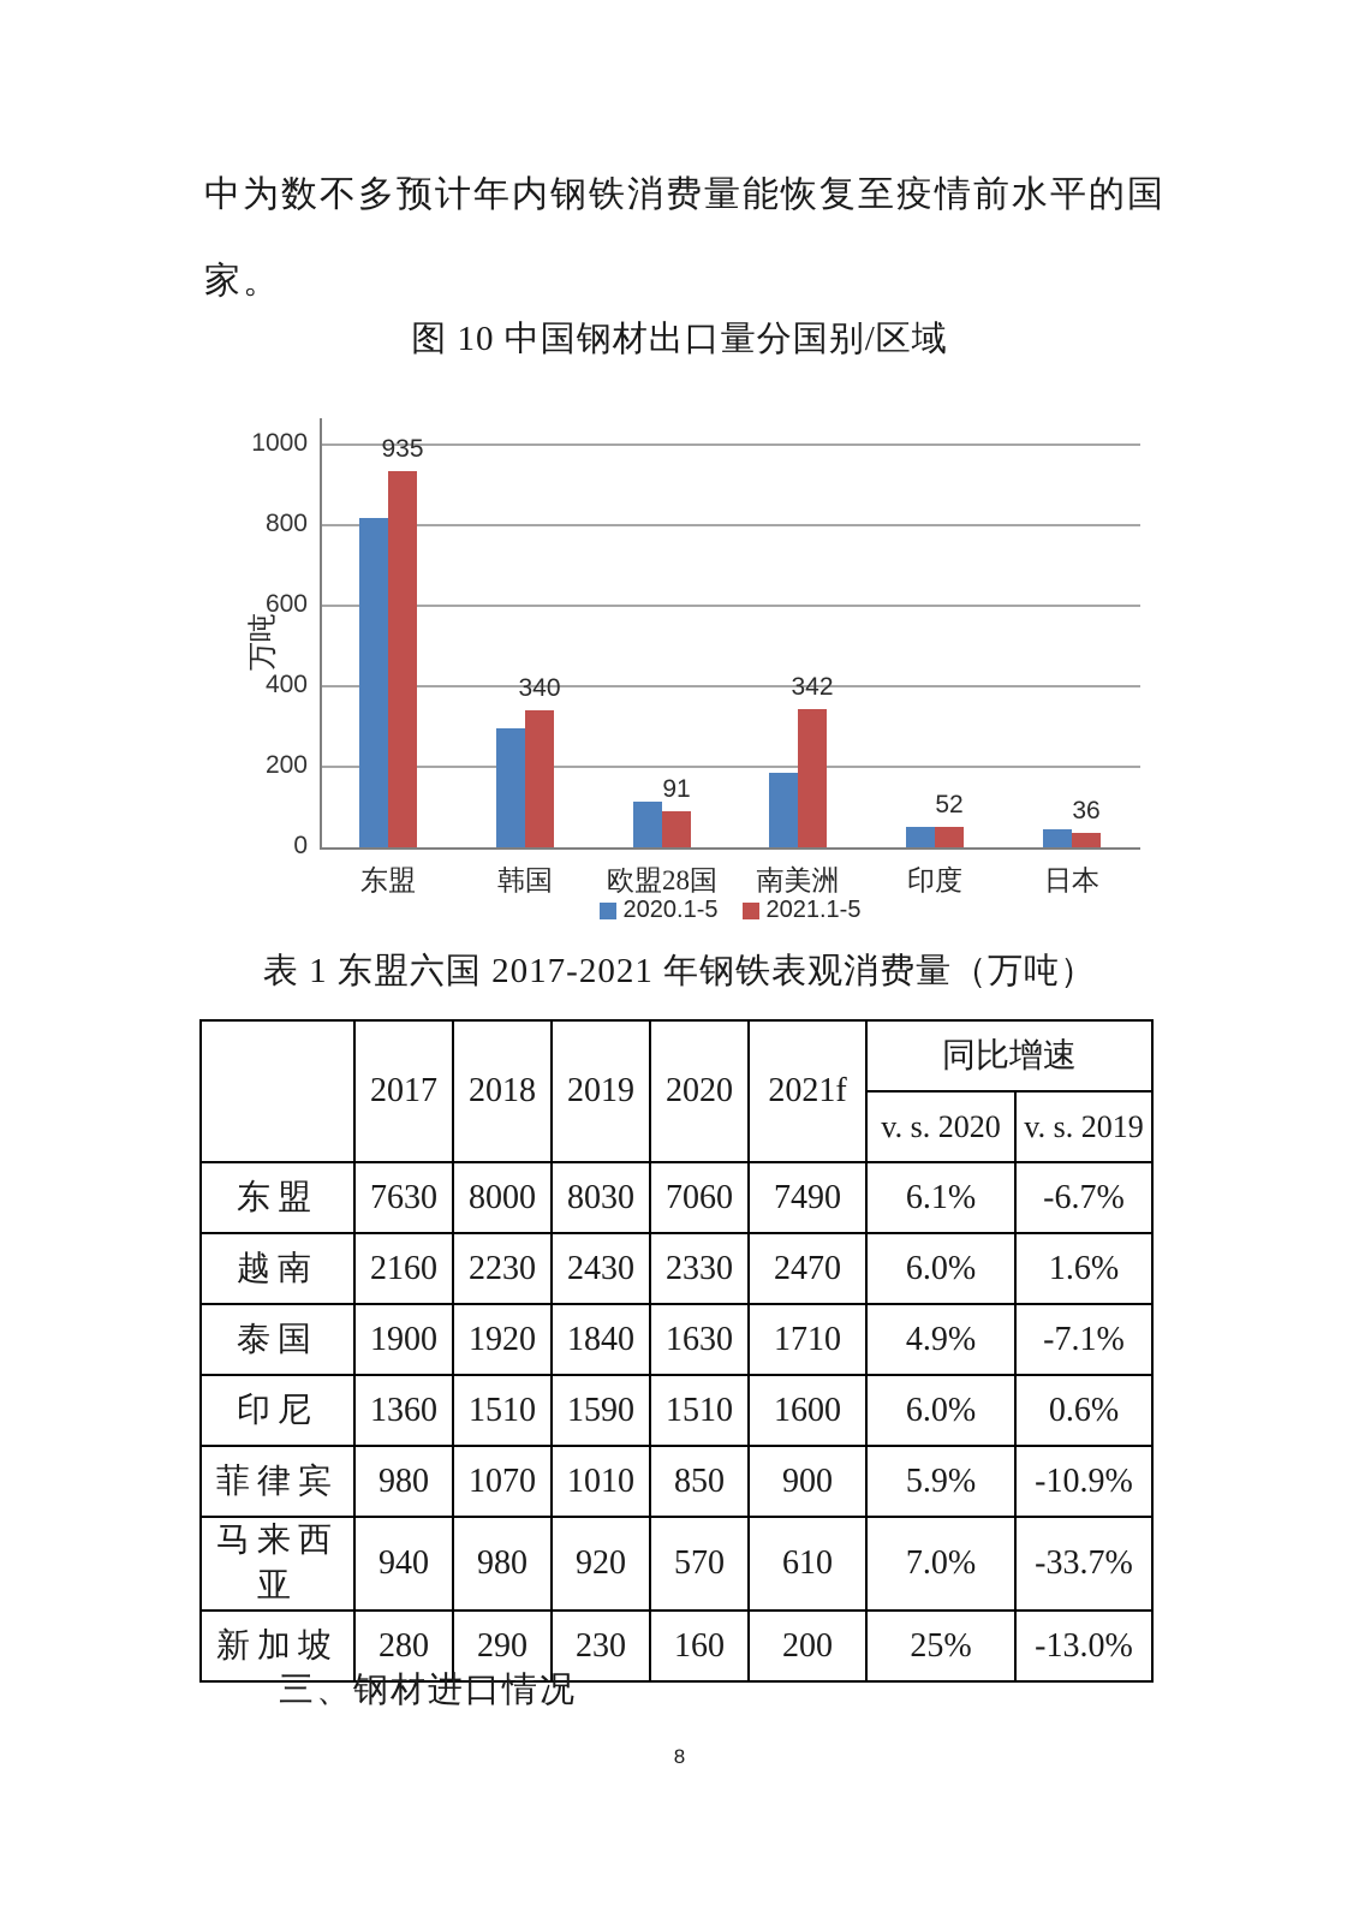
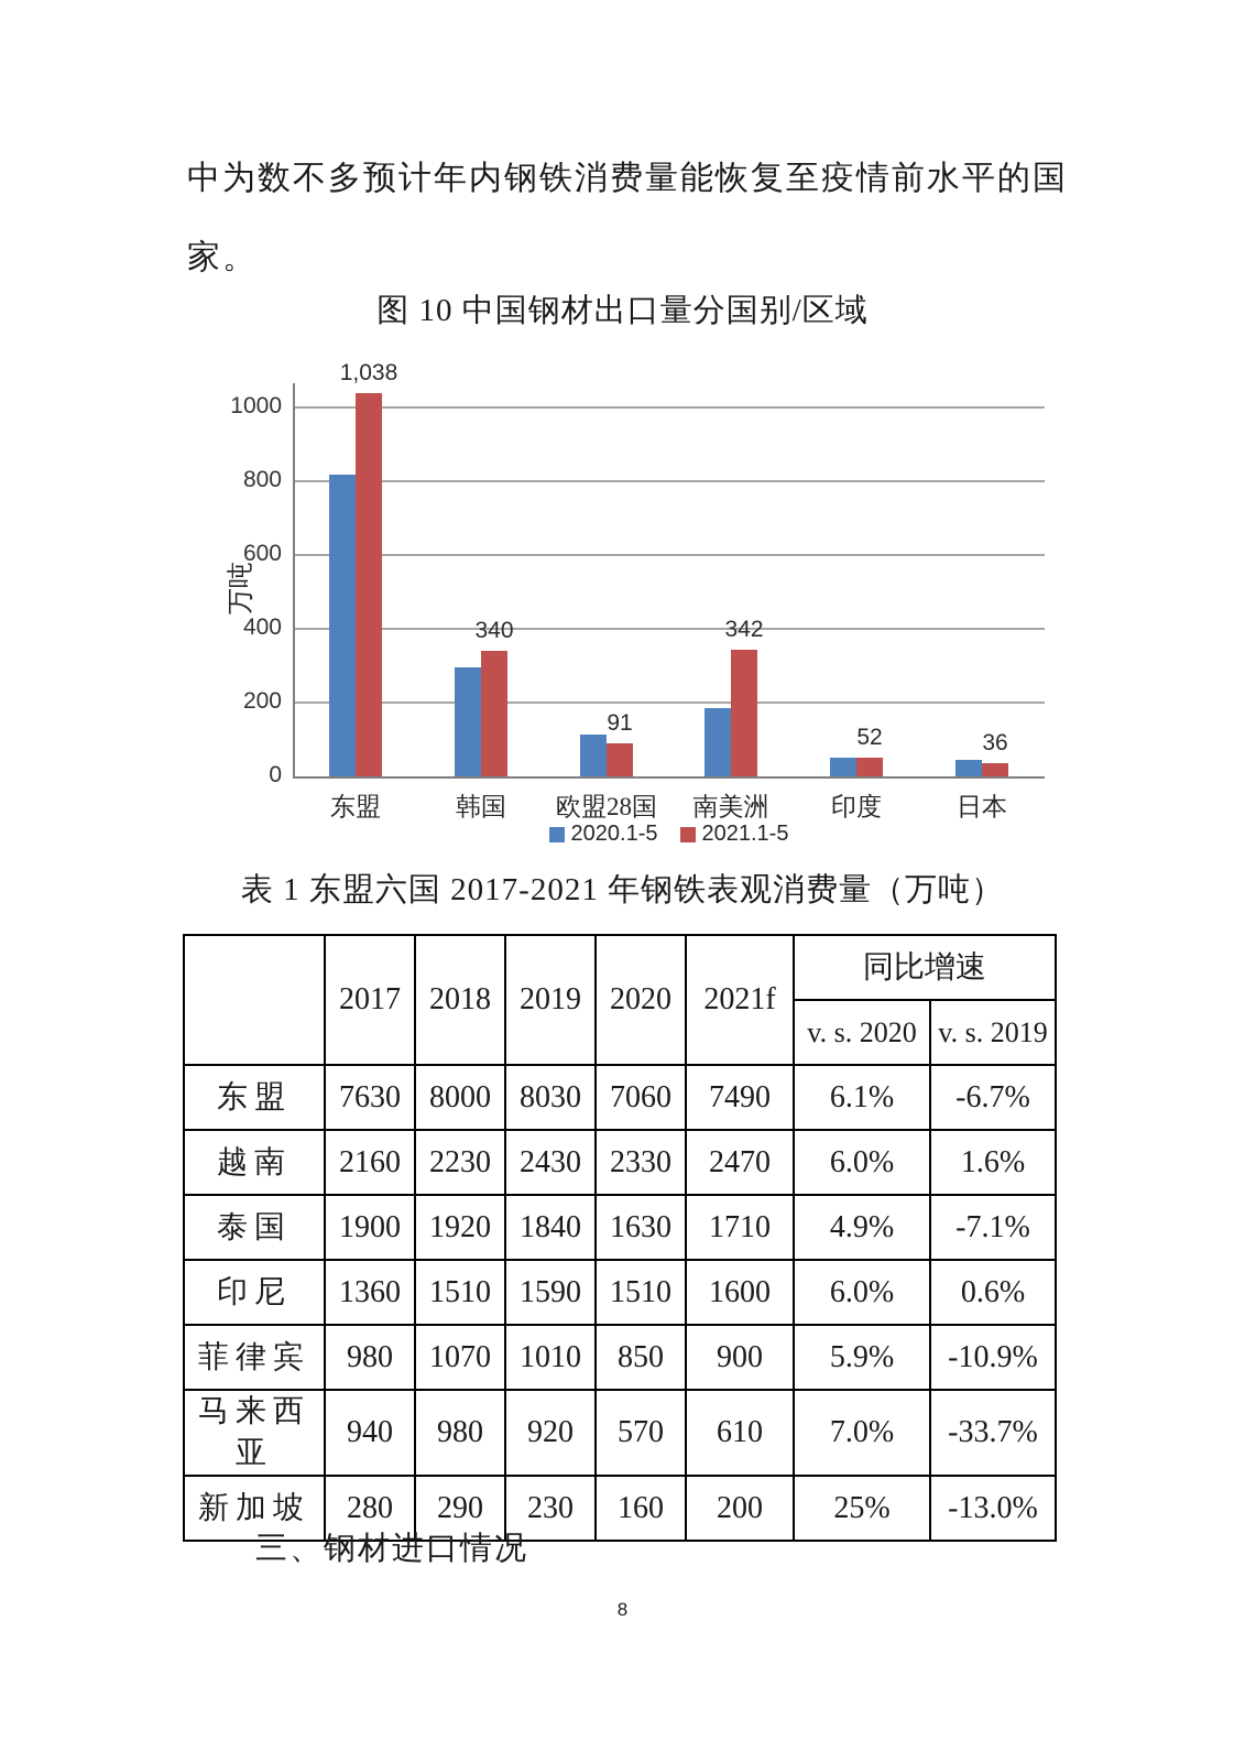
2021.1-5/东盟: 935 -> 1,038
